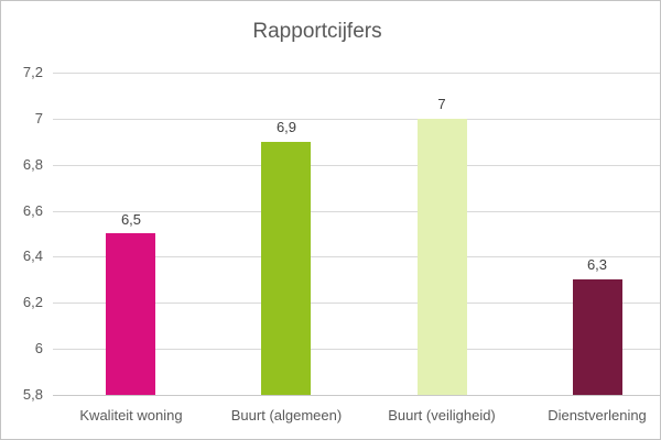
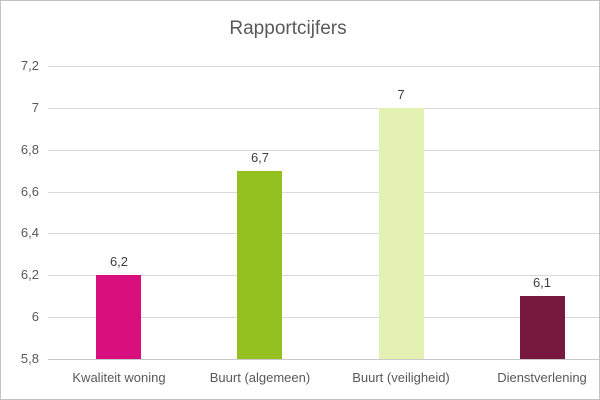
Kwaliteit woning: 6,5 -> 6,2
Buurt (algemeen): 6,9 -> 6,7
Dienstverlening: 6,3 -> 6,1
